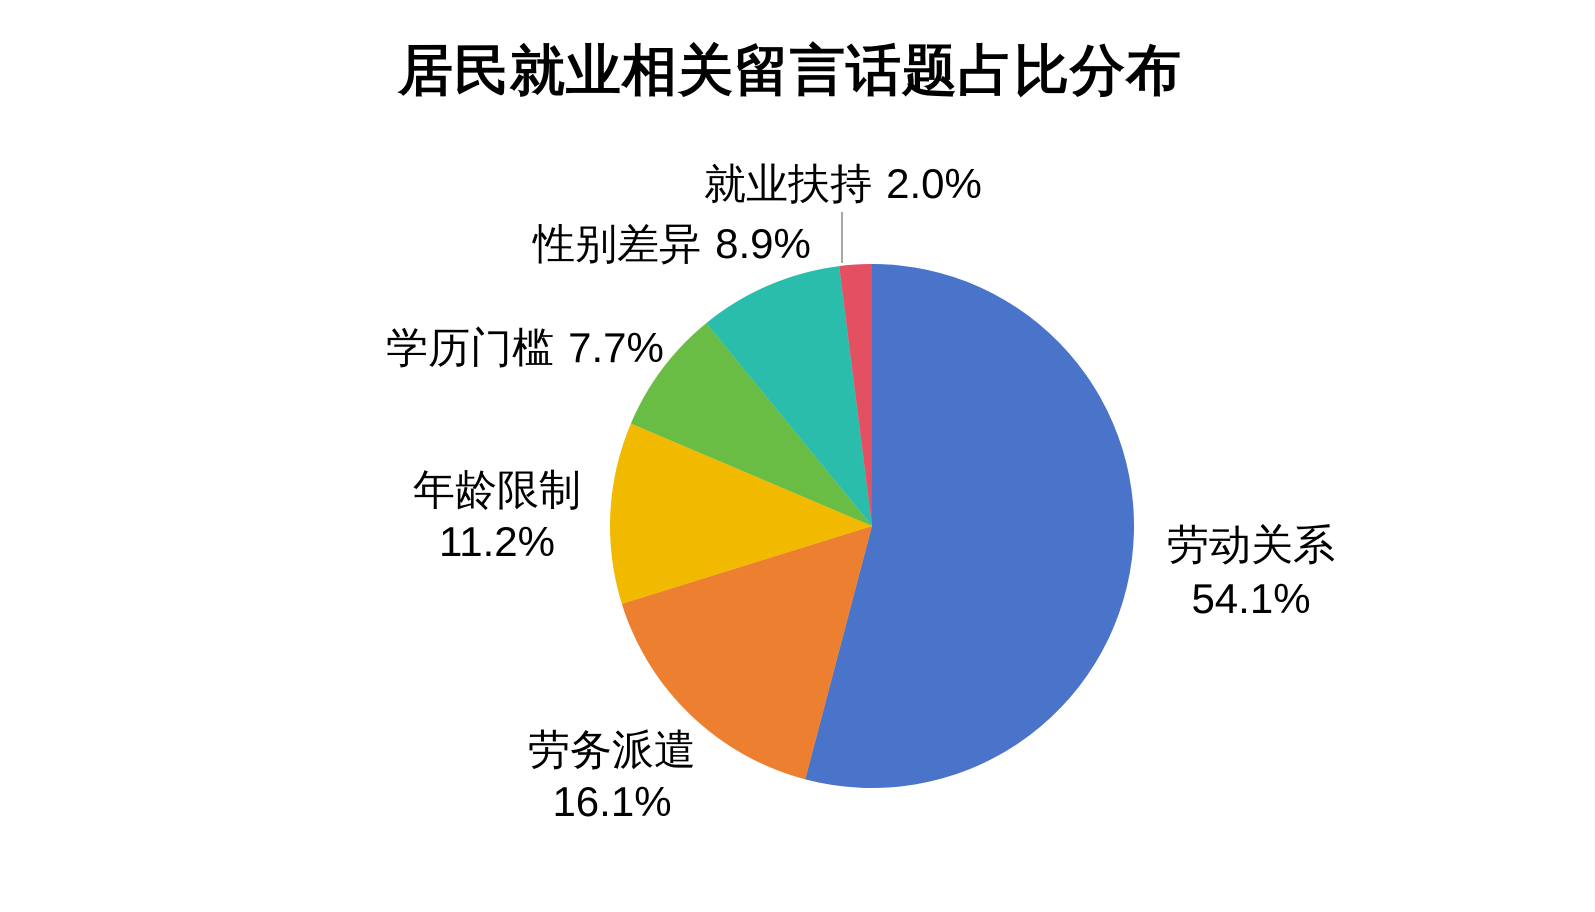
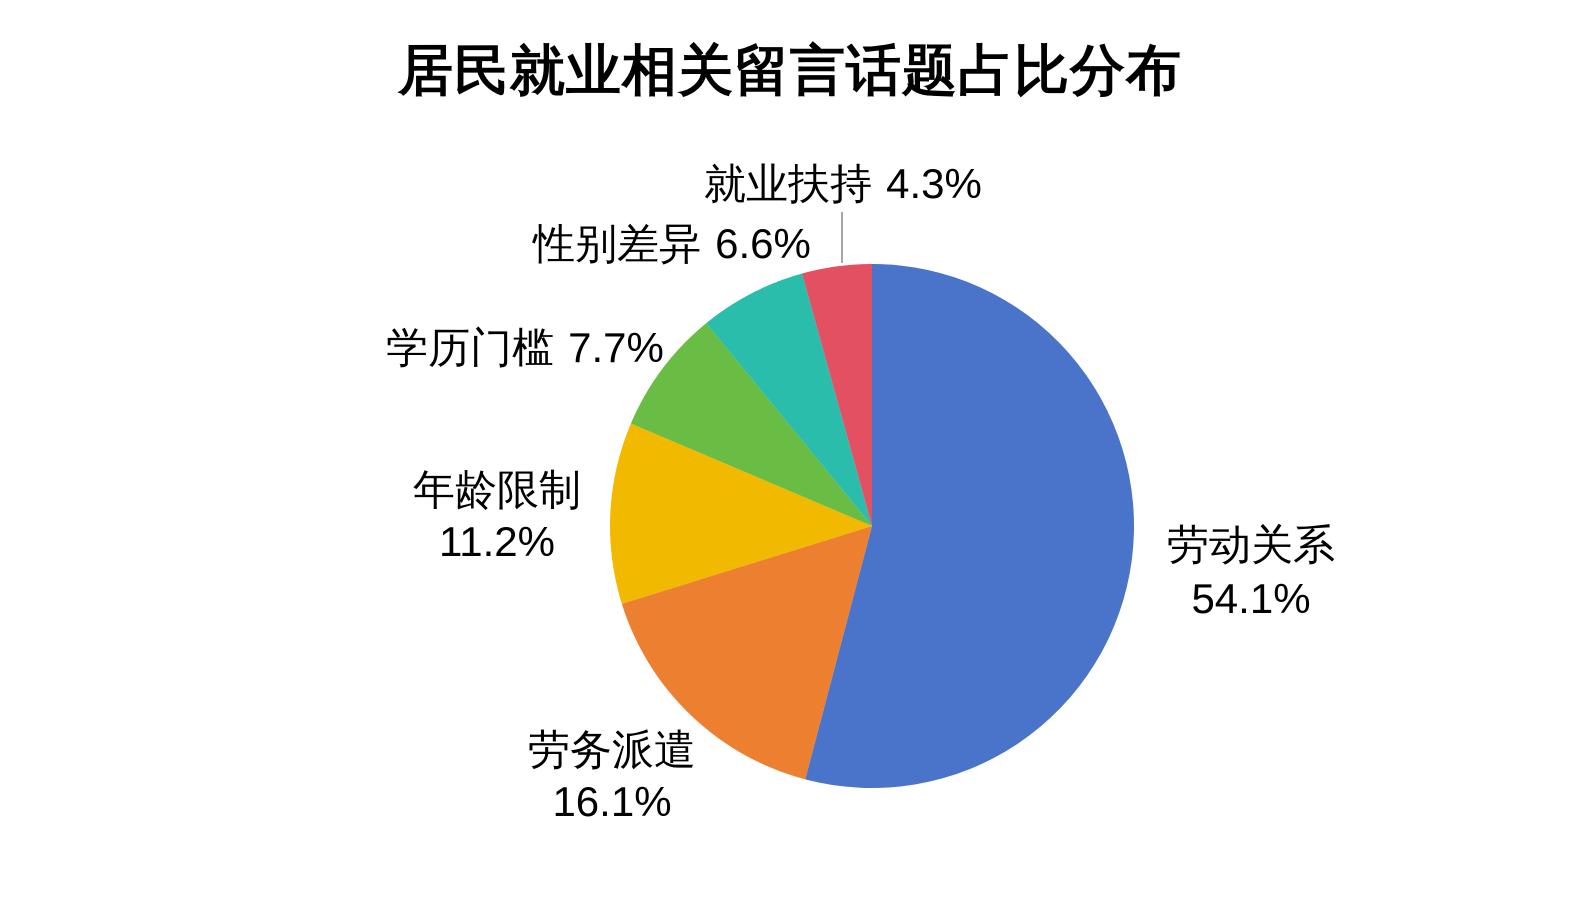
性别差异: 8.9% -> 6.6%
就业扶持: 2.0% -> 4.3%
